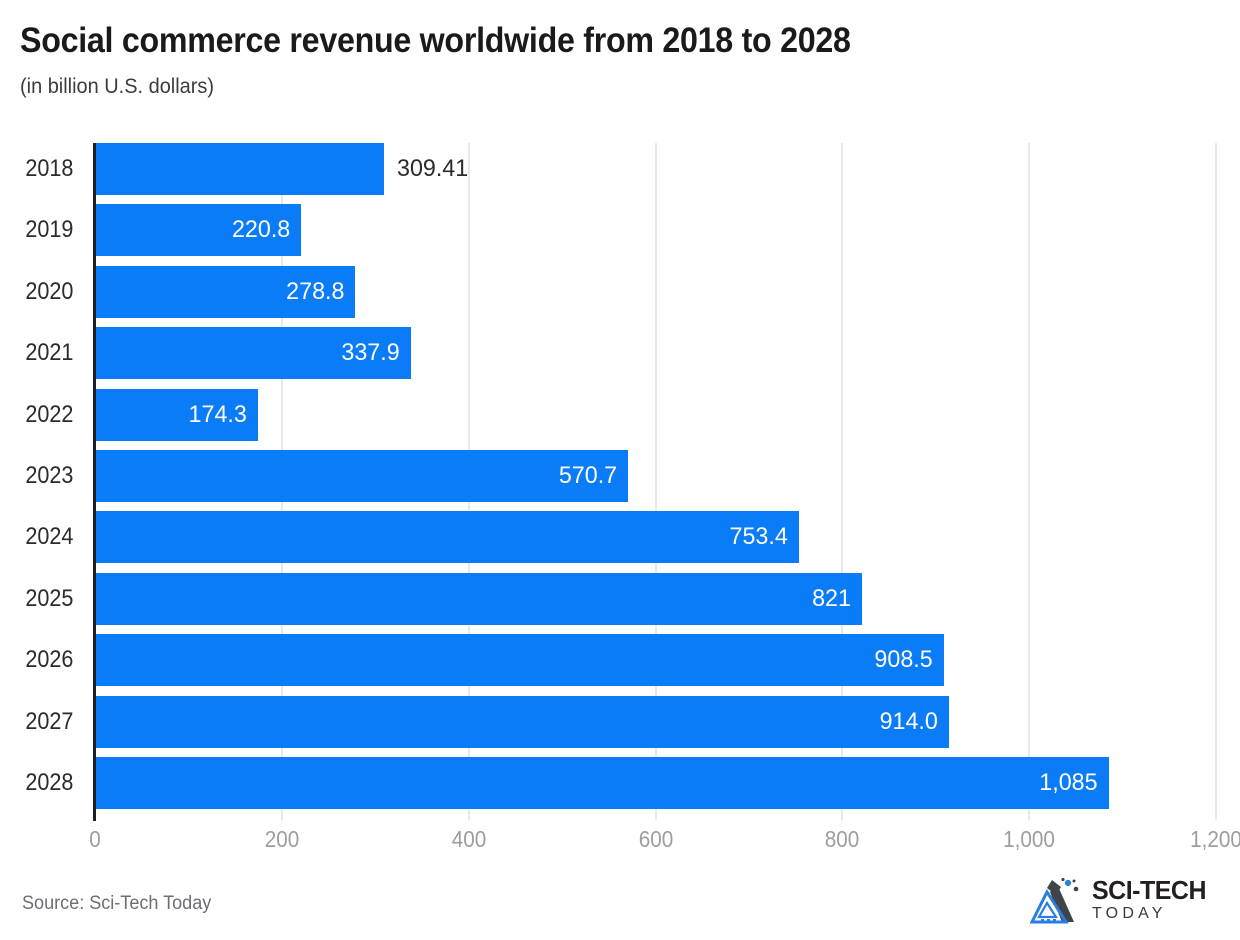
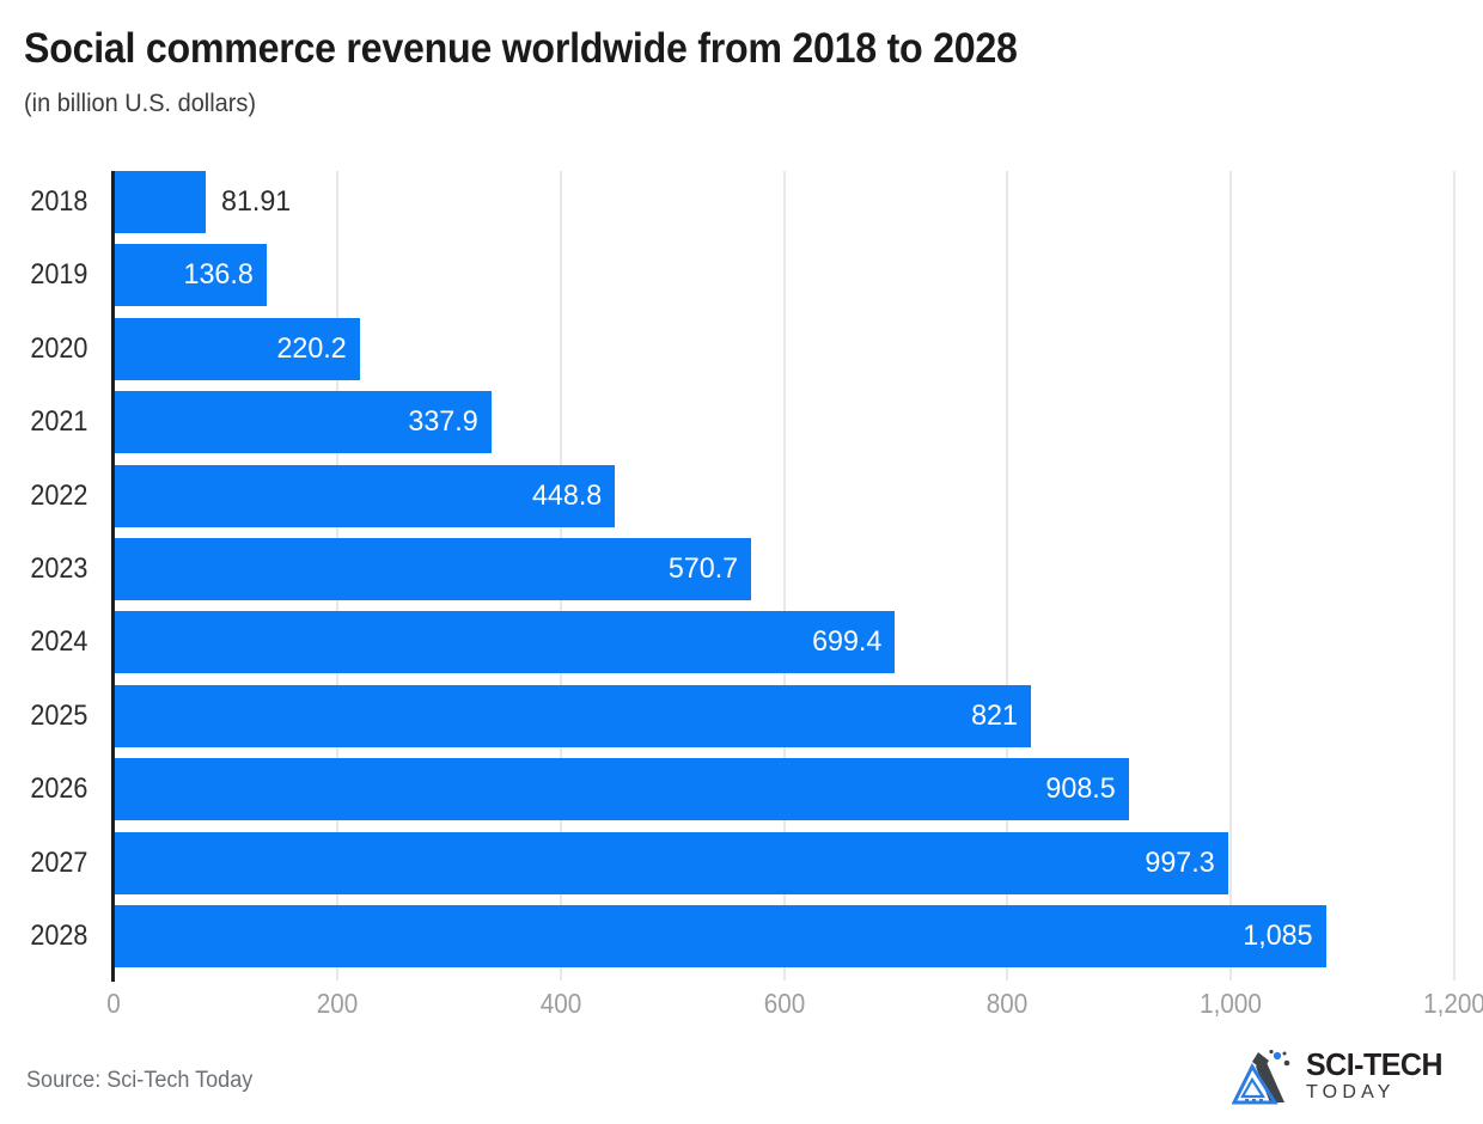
2018: 309.41 -> 81.91
2019: 220.8 -> 136.8
2020: 278.8 -> 220.2
2022: 174.3 -> 448.8
2024: 753.4 -> 699.4
2027: 914.0 -> 997.3
